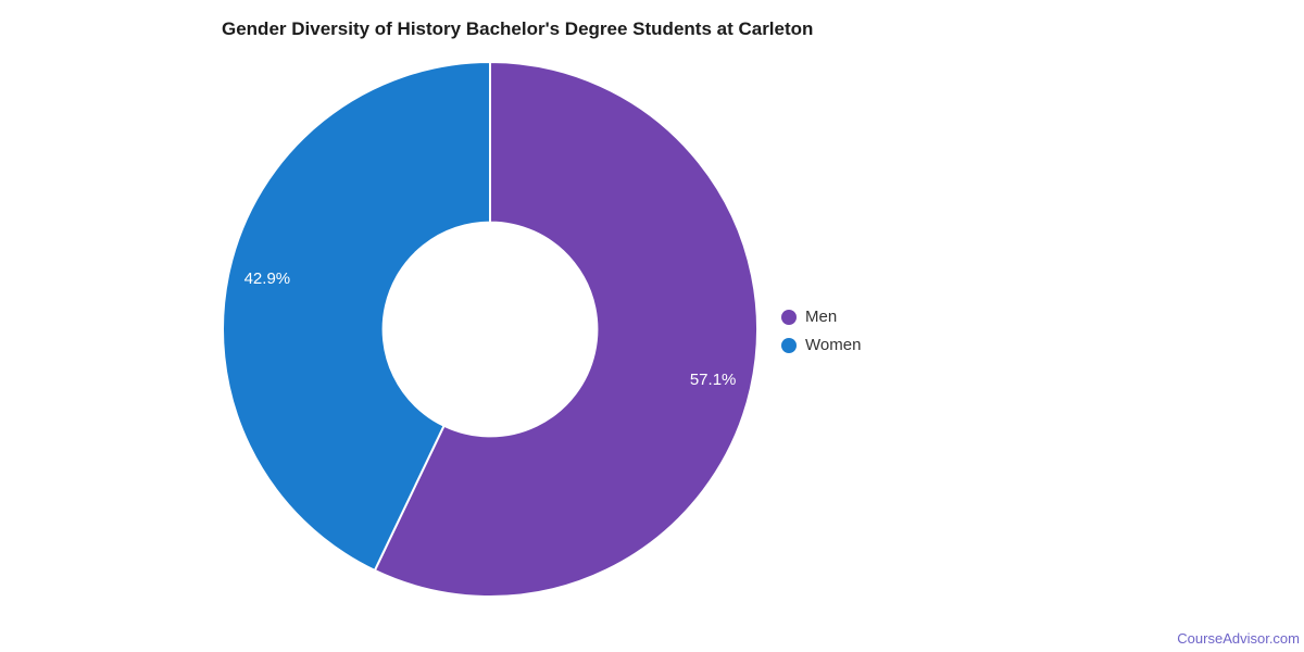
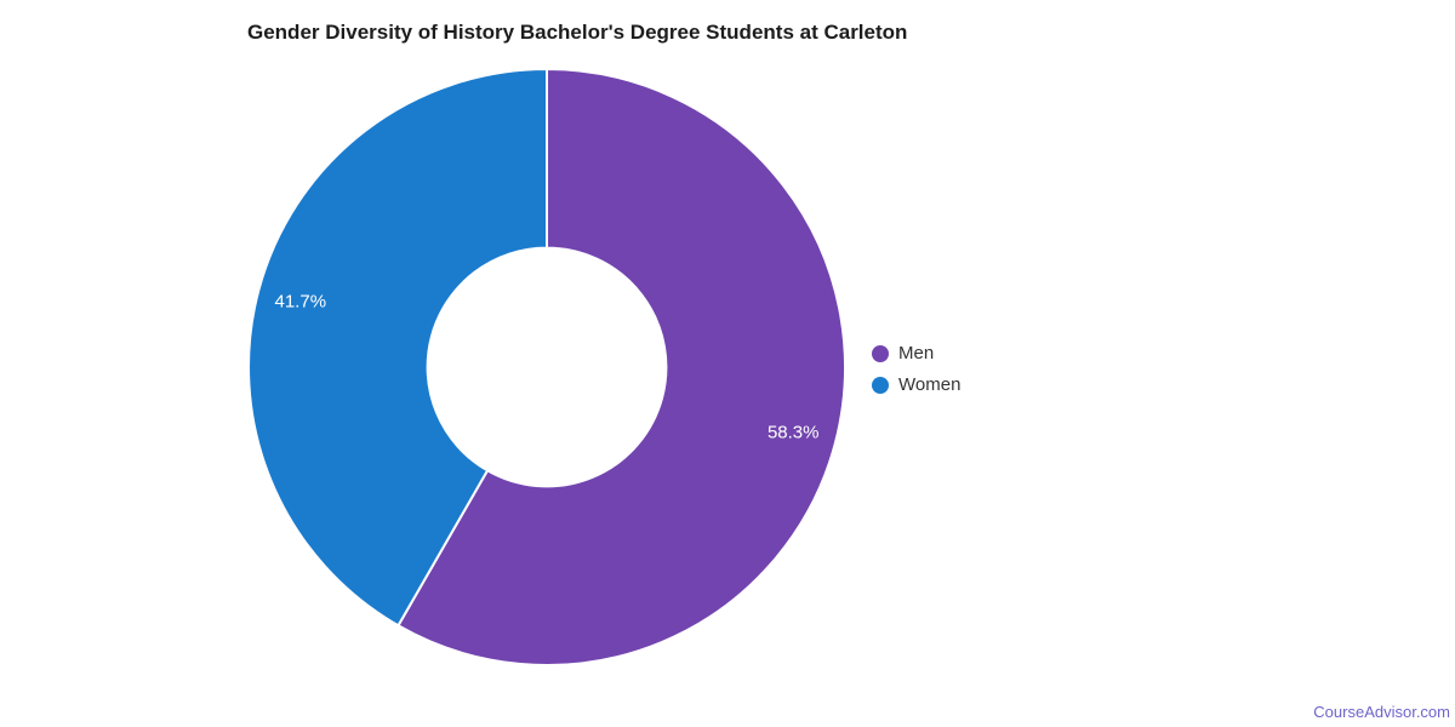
Men: 57.1% -> 58.3%
Women: 42.9% -> 41.7%
